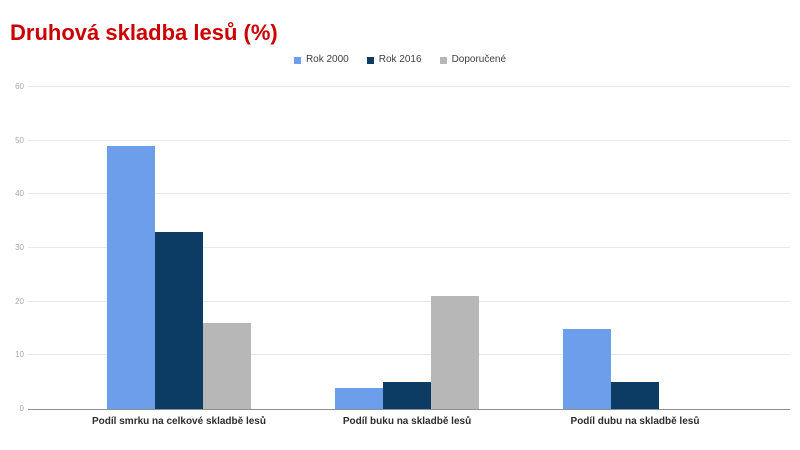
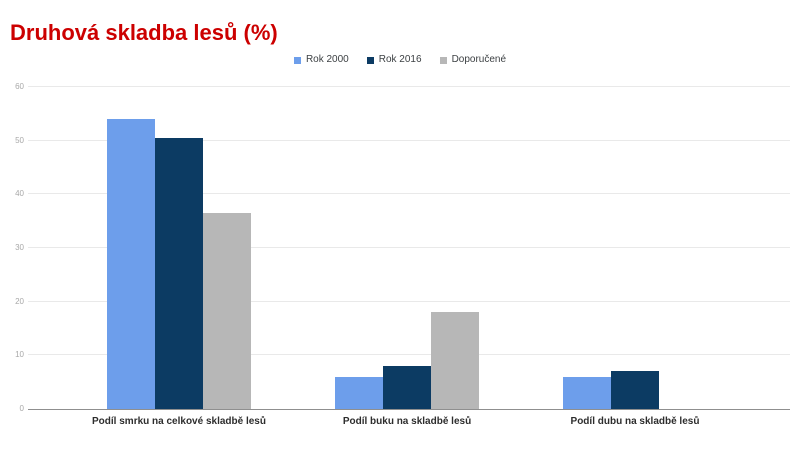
Rok 2000/Podíl smrku na celkové skladbě lesů: 49 -> 54
Rok 2016/Podíl smrku na celkové skladbě lesů: 33 -> 50
Doporučené/Podíl smrku na celkové skladbě lesů: 16 -> 36
Rok 2000/Podíl buku na skladbě lesů: 4 -> 6
Rok 2016/Podíl buku na skladbě lesů: 5 -> 8
Doporučené/Podíl buku na skladbě lesů: 21 -> 18
Rok 2000/Podíl dubu na skladbě lesů: 15 -> 6
Rok 2016/Podíl dubu na skladbě lesů: 5 -> 7
